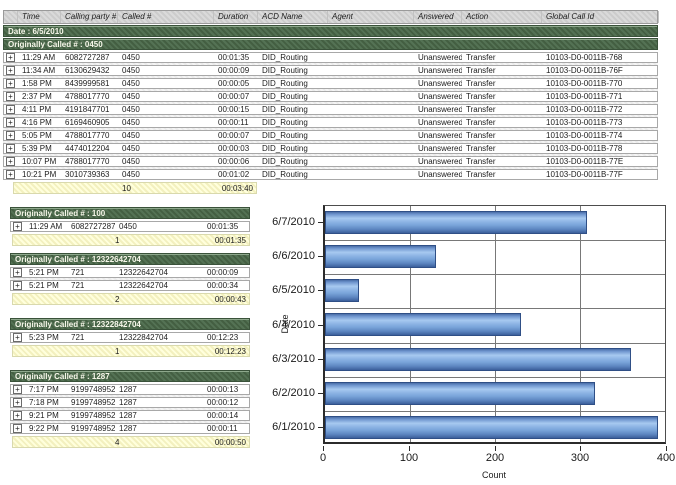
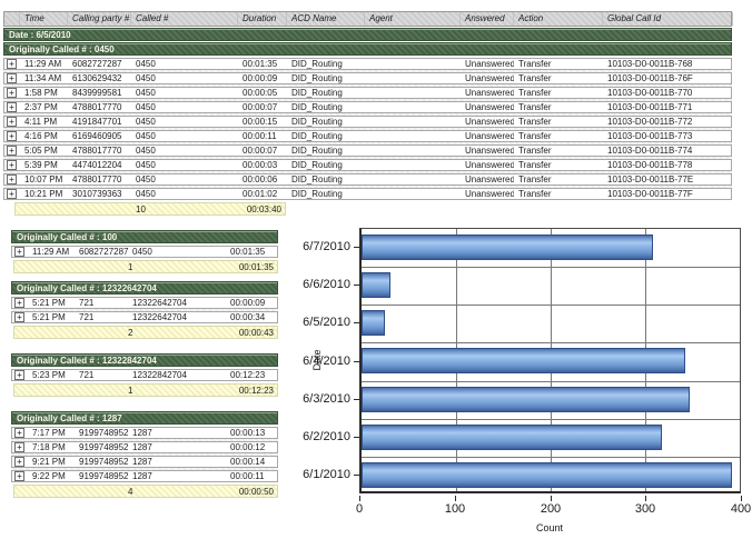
6/6/2010: 130 -> 30
6/5/2010: 40 -> 20
6/4/2010: 230 -> 340
6/3/2010: 360 -> 350
